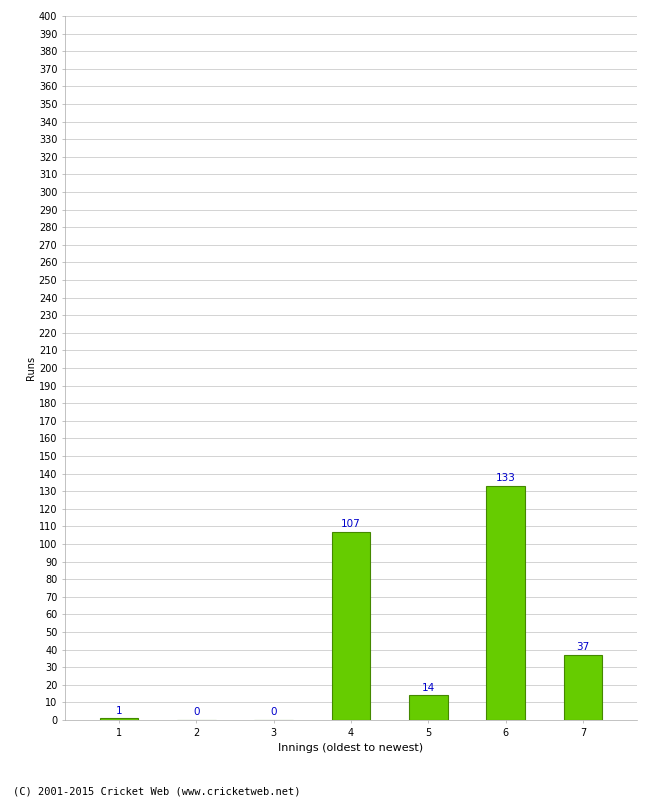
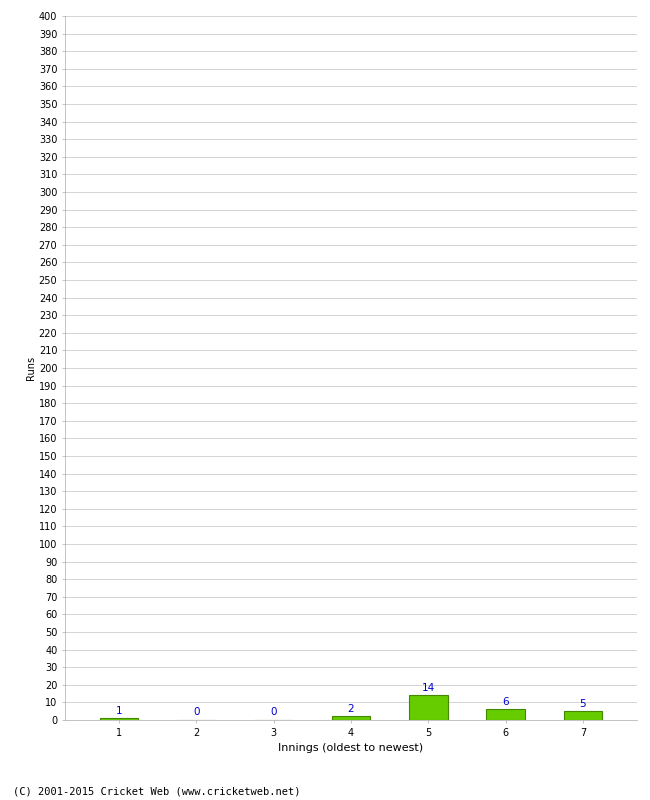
4: 107 -> 2
6: 133 -> 6
7: 37 -> 5
